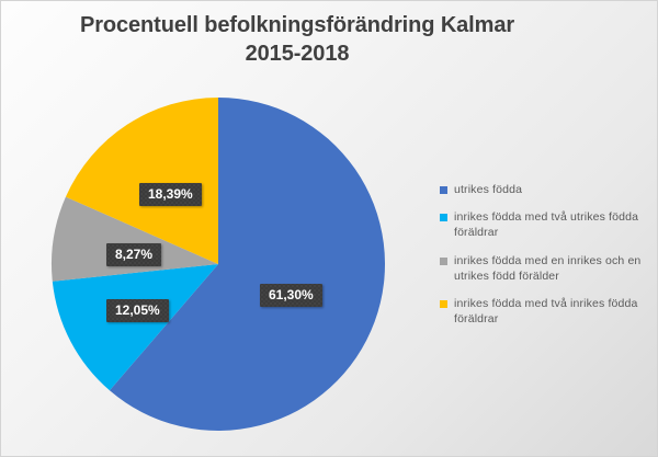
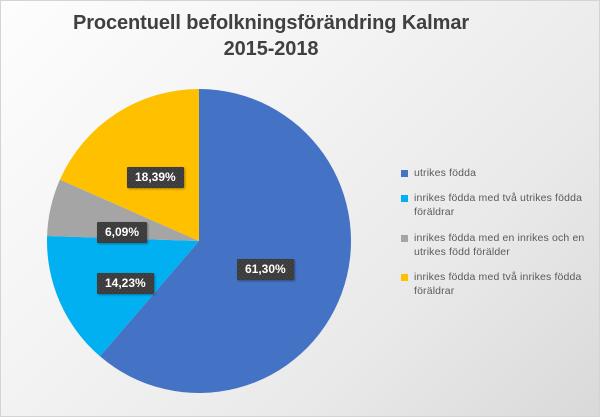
inrikes födda med två utrikes födda föräldrar: 12,05% -> 14,23%
inrikes födda med en inrikes och en utrikes född förälder: 8,27% -> 6,09%
